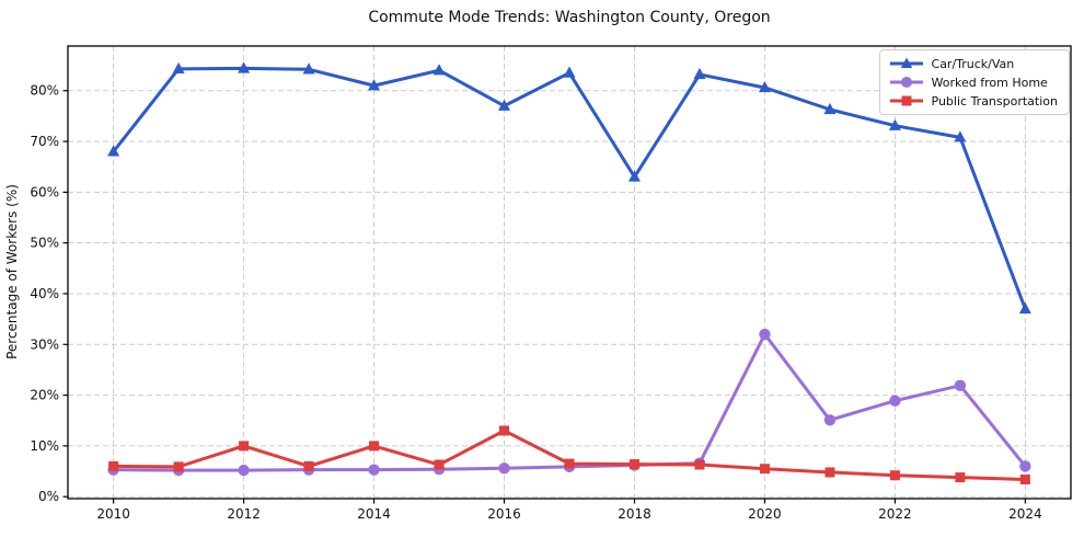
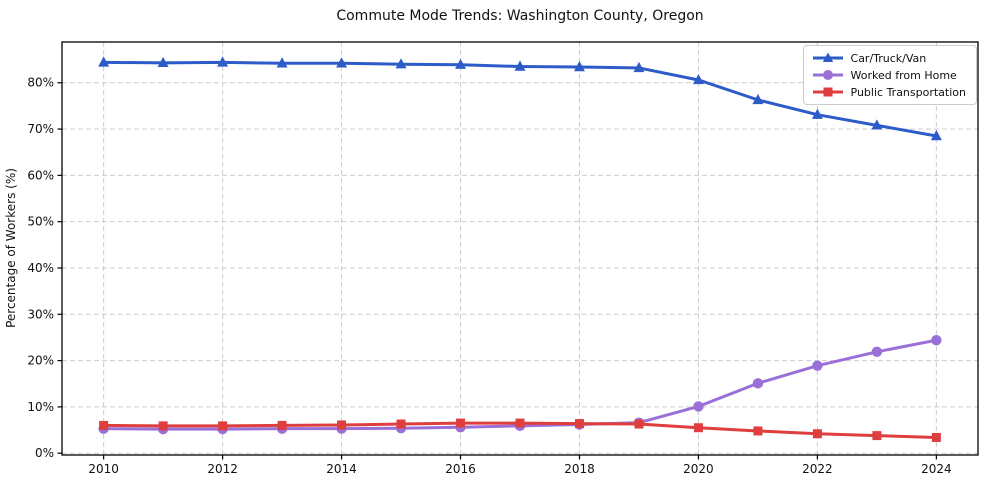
Car/Truck/Van/2010: 68% -> 84%
Public Transportation/2012: 10% -> 6%
Car/Truck/Van/2014: 81% -> 84%
Public Transportation/2014: 10% -> 6%
Car/Truck/Van/2016: 77% -> 84%
Public Transportation/2016: 13% -> 6%
Car/Truck/Van/2018: 63% -> 83%
Worked from Home/2020: 32% -> 10%
Car/Truck/Van/2024: 37% -> 68%
Worked from Home/2024: 6% -> 24%
